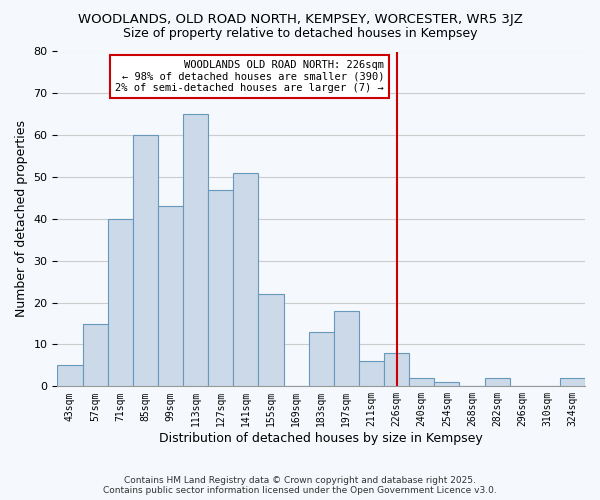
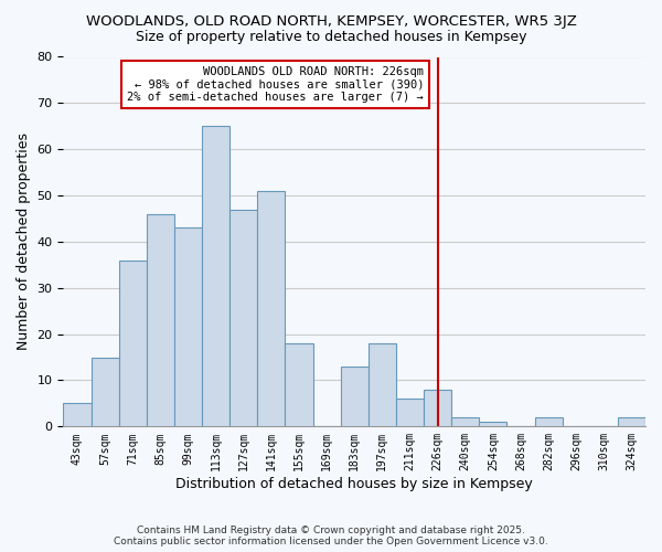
71sqm: 40 -> 36
85sqm: 60 -> 46
155sqm: 22 -> 18
